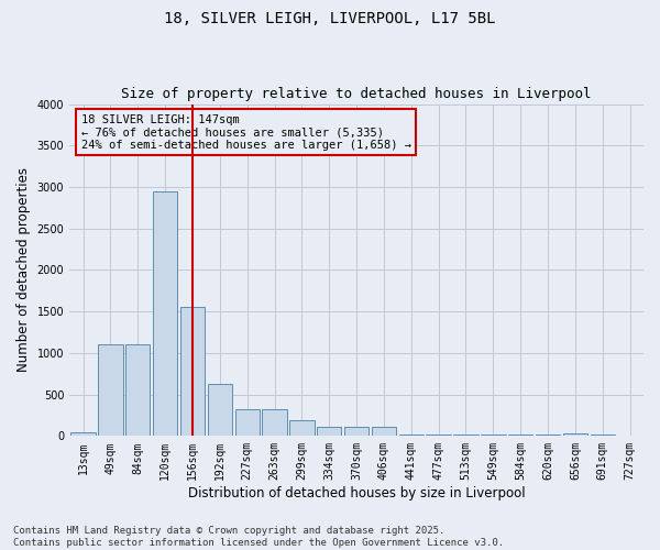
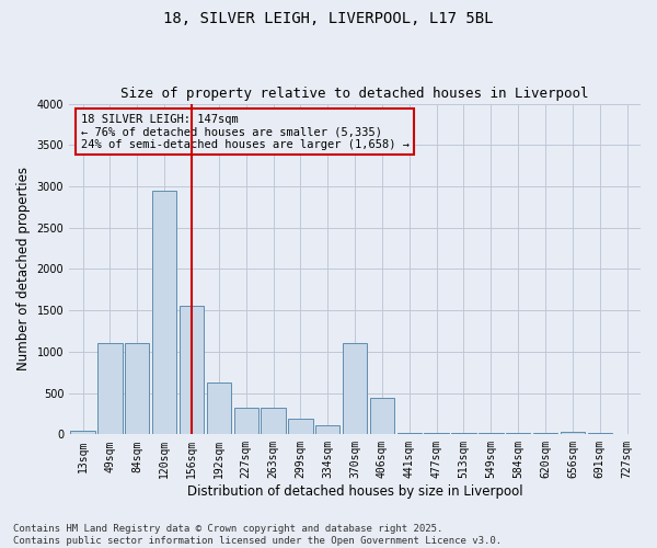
370sqm: 100 -> 1100
406sqm: 100 -> 440
